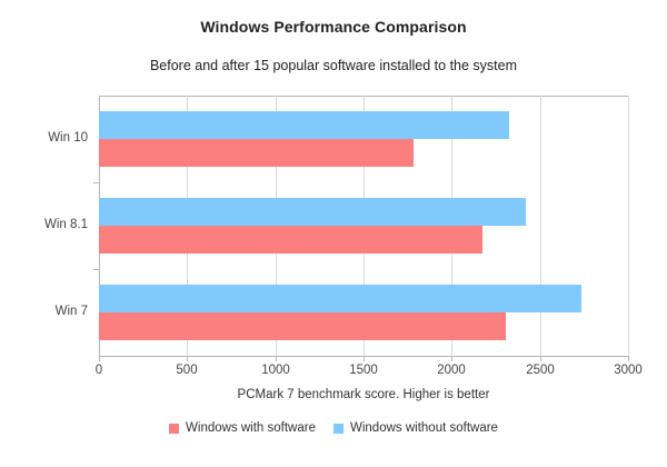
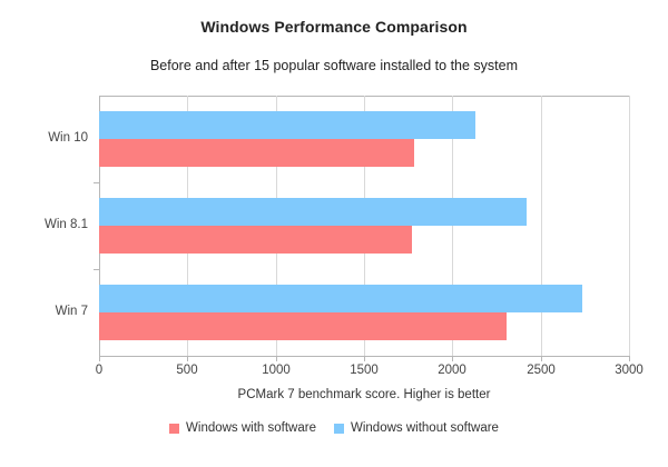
Windows without software/Win 10: 2320 -> 2130
Windows with software/Win 8.1: 2170 -> 1770
